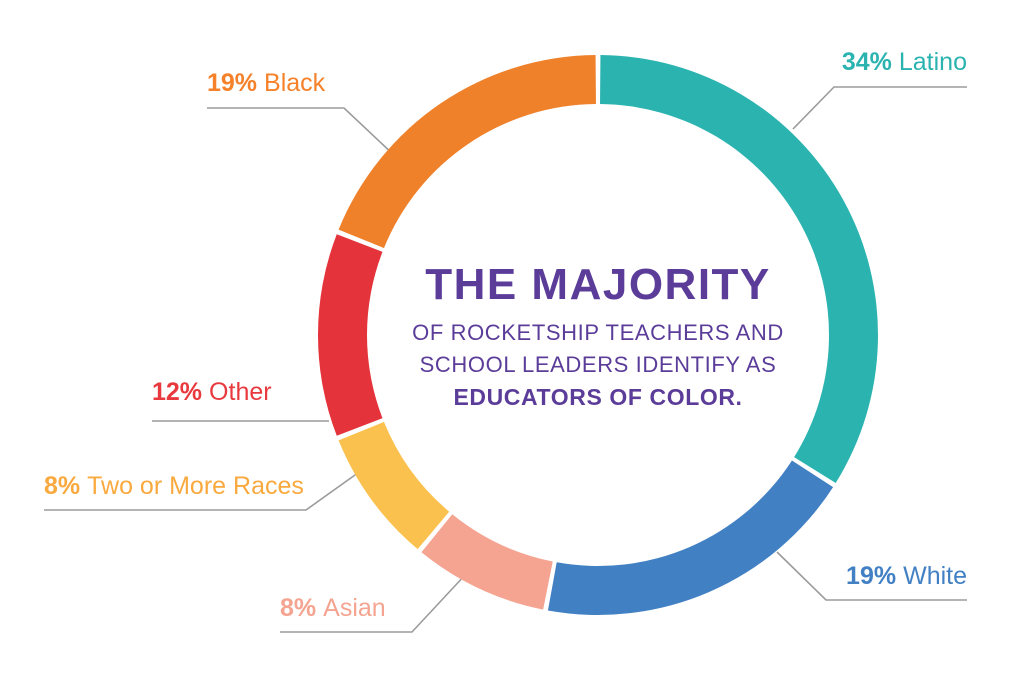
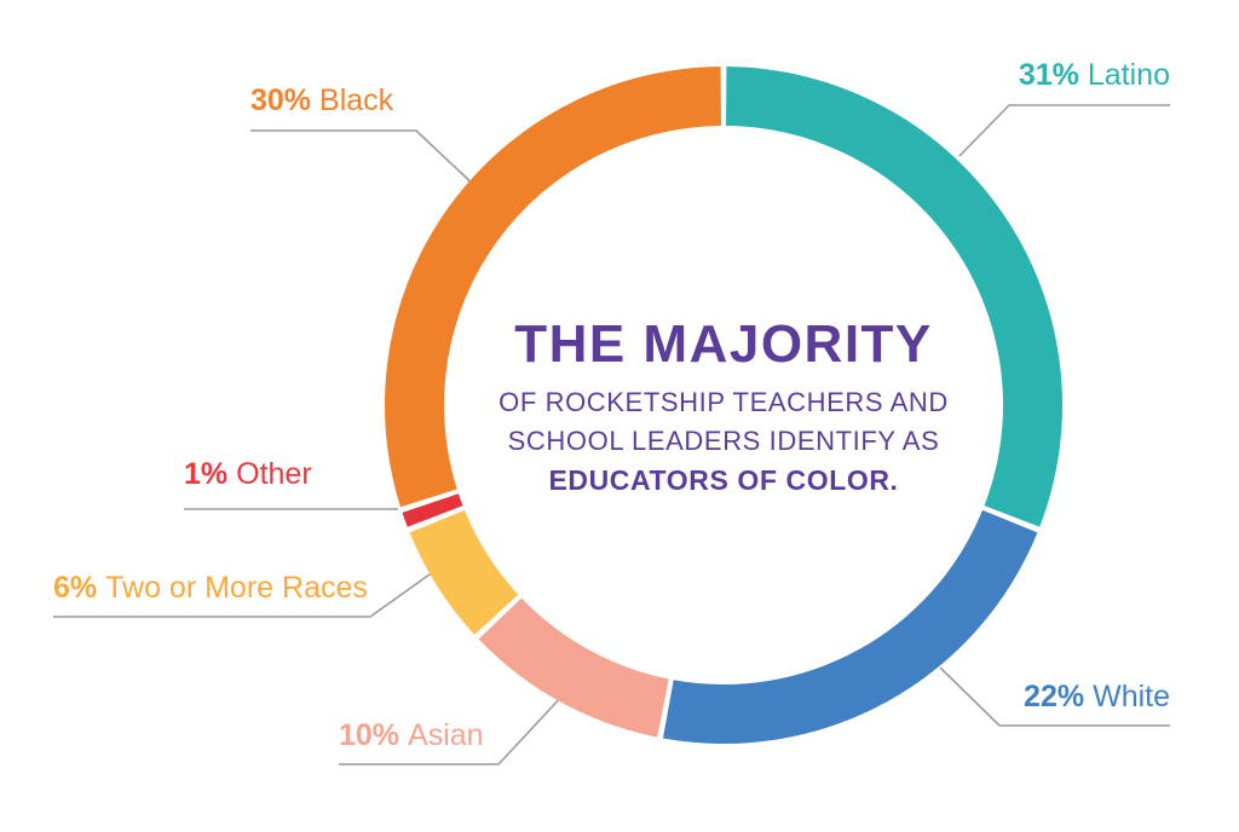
Latino: 34% -> 31%
White: 19% -> 22%
Asian: 8% -> 10%
Two or More Races: 8% -> 6%
Other: 12% -> 1%
Black: 19% -> 30%
